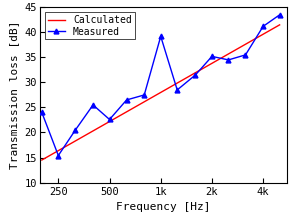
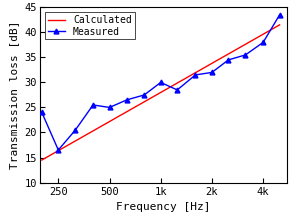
250: 15.4 -> 16.5
500: 22.6 -> 25.0
1k: 39.2 -> 30.0
2k: 35.2 -> 32.0
4k: 41.2 -> 38.0
